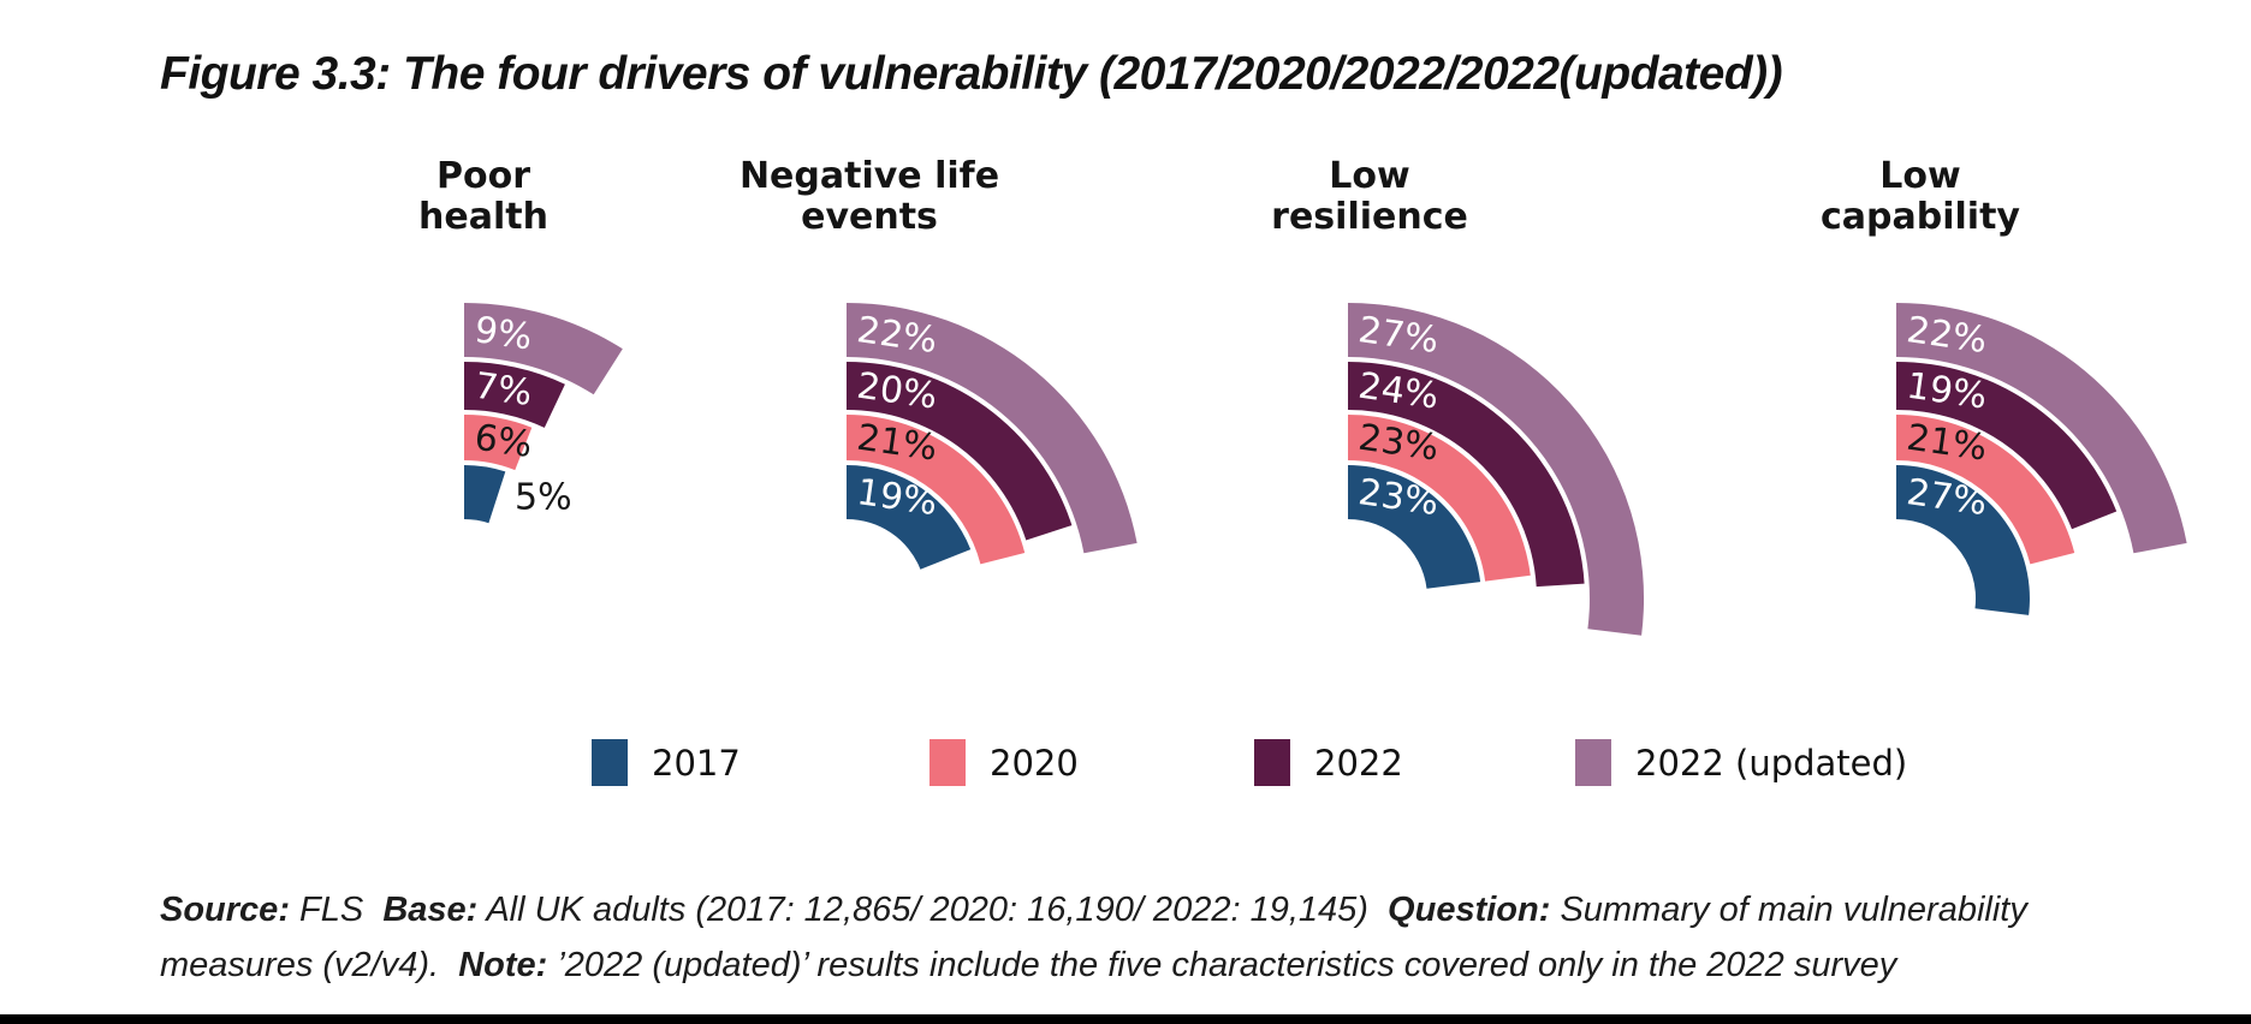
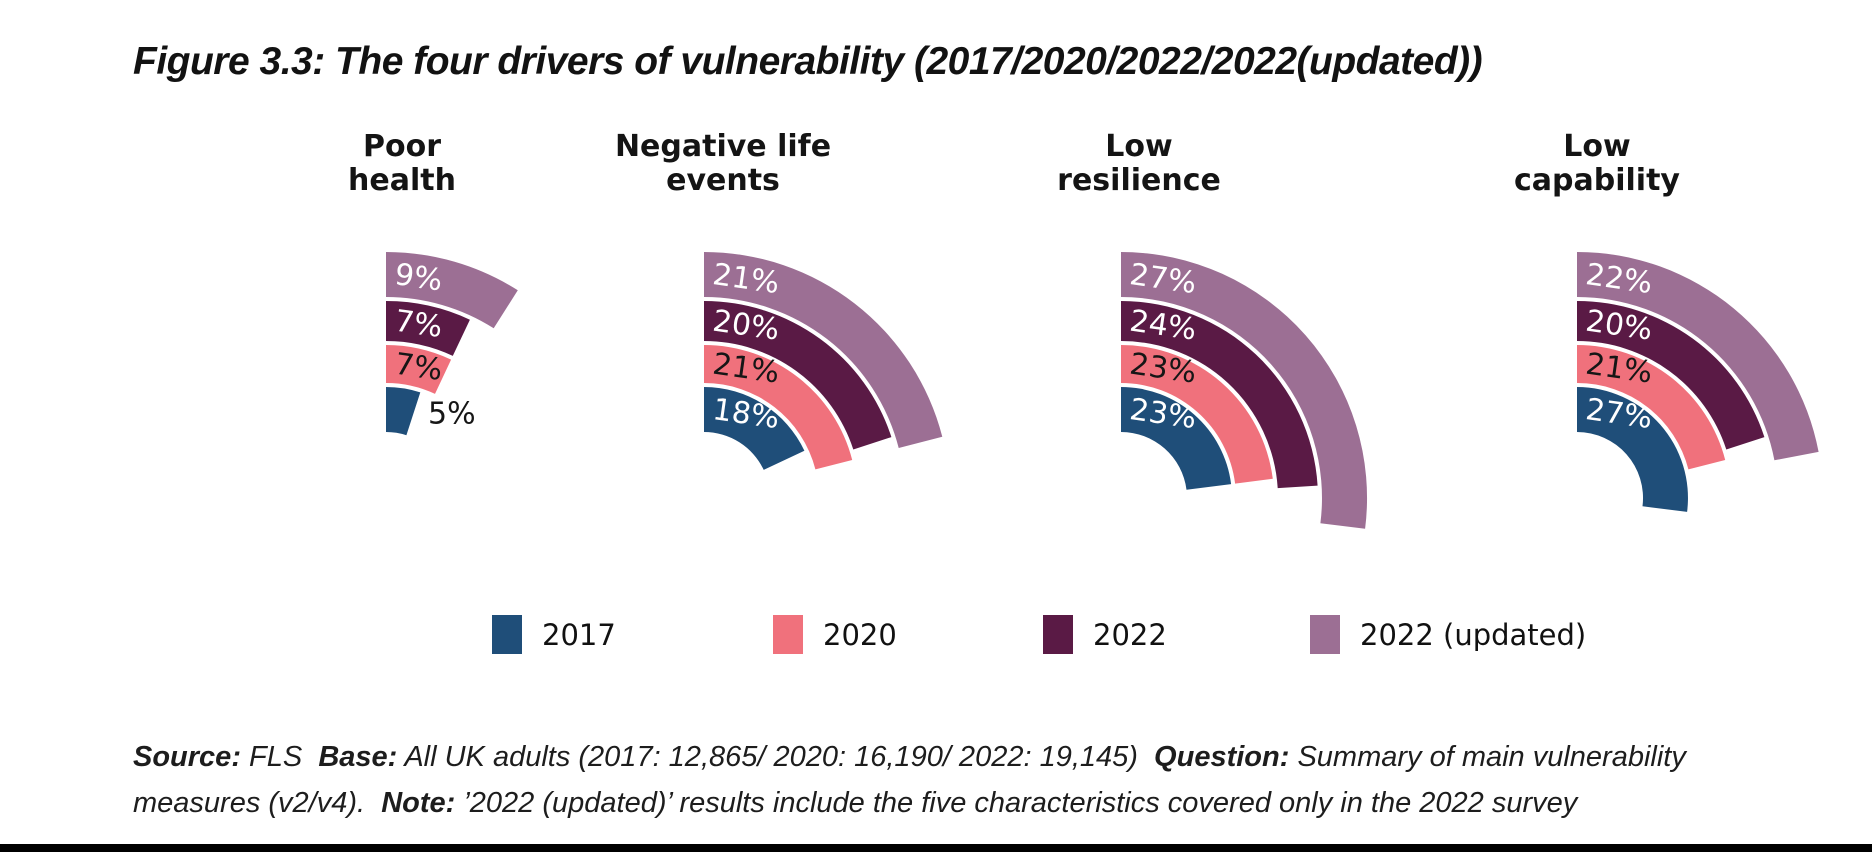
2020/Poor health: 6% -> 7%
2017/Negative life events: 19% -> 18%
2022 (updated)/Negative life events: 22% -> 21%
2022/Low capability: 19% -> 20%
